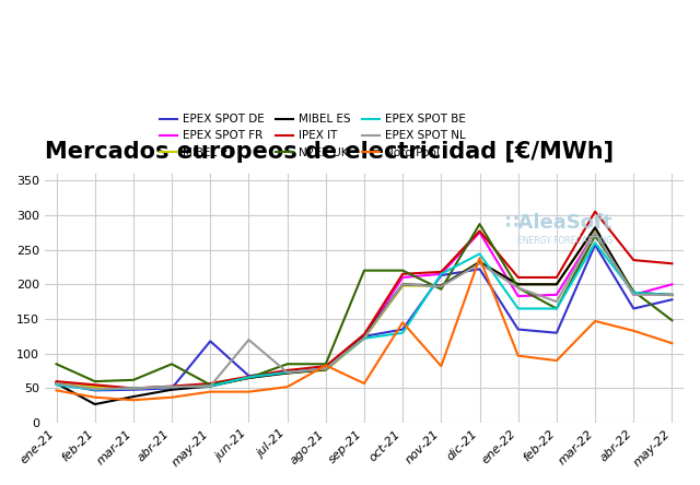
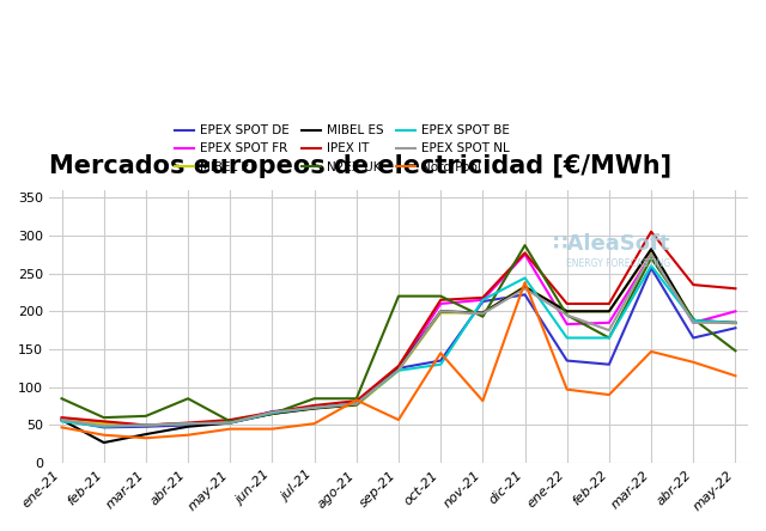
EPEX SPOT DE/may-21: 118 -> 53
EPEX SPOT NL/jun-21: 120 -> 67
